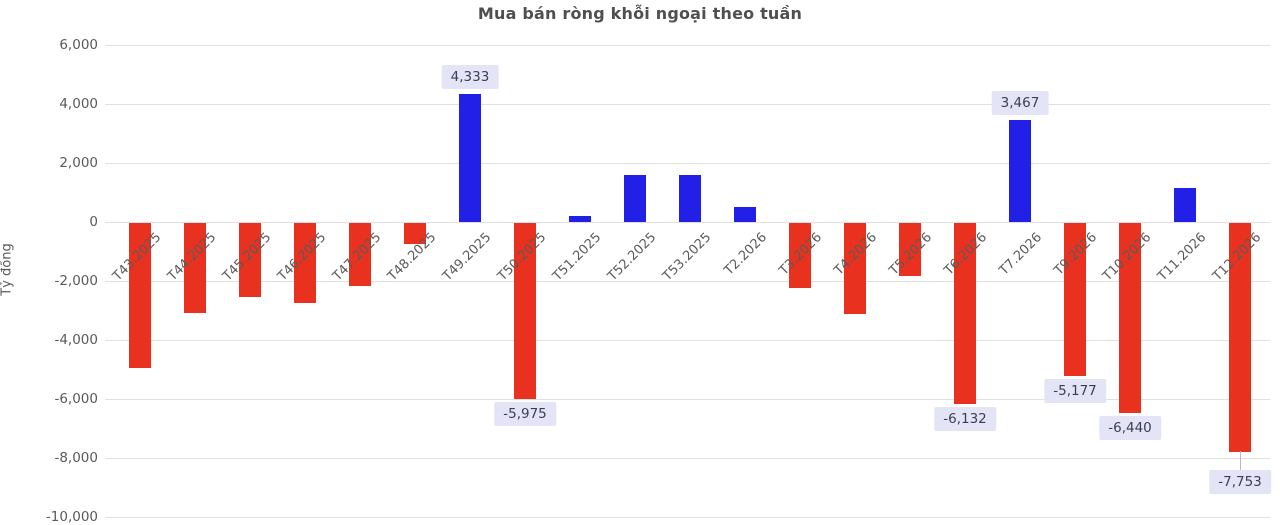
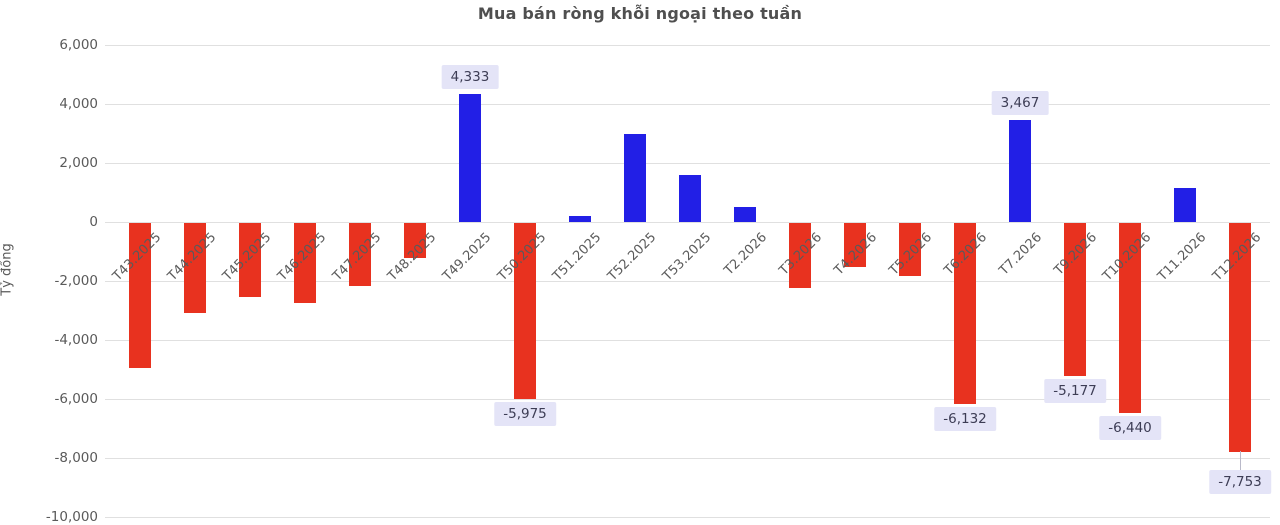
T48.2025: -700 -> -1200
T52.2025: 1600 -> 3000
T4.2026: -3100 -> -1500
